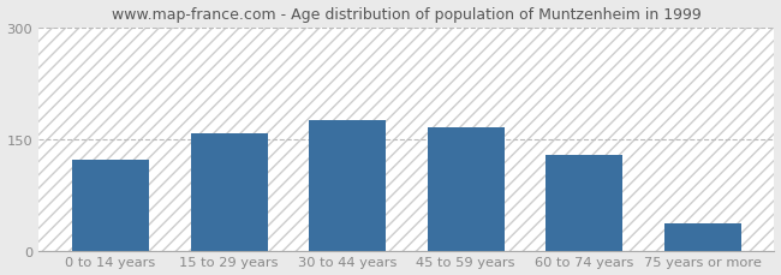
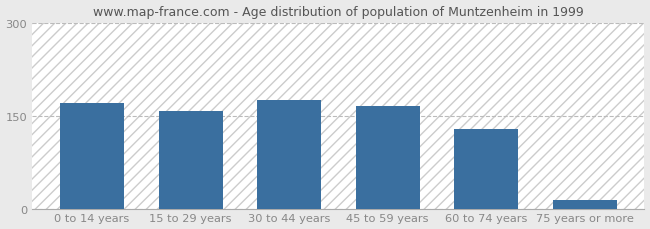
0 to 14 years: 122 -> 171
75 years or more: 36 -> 14
